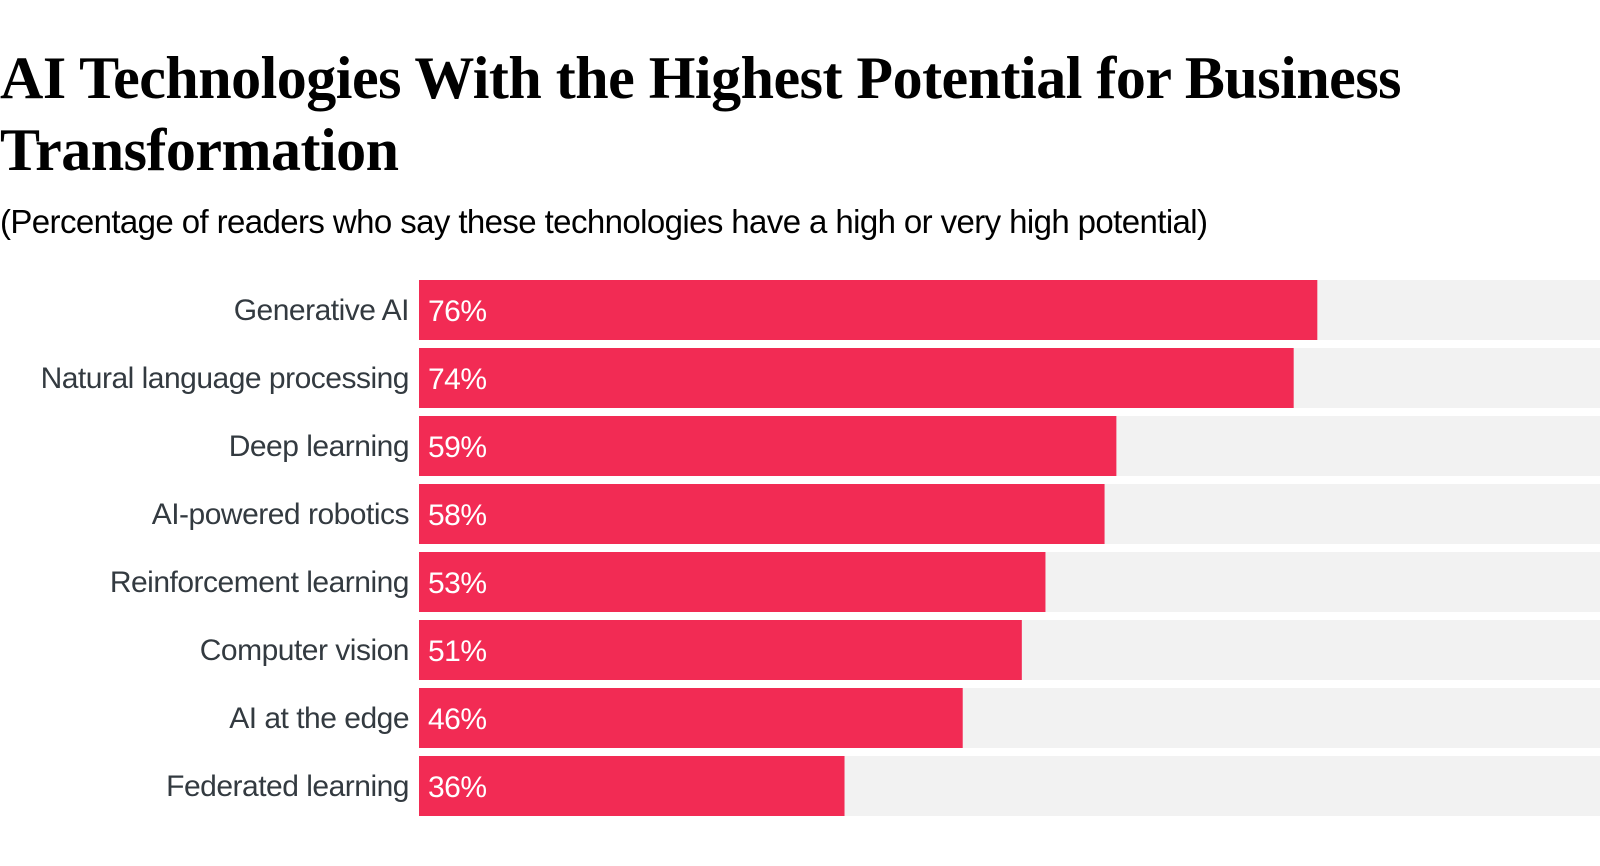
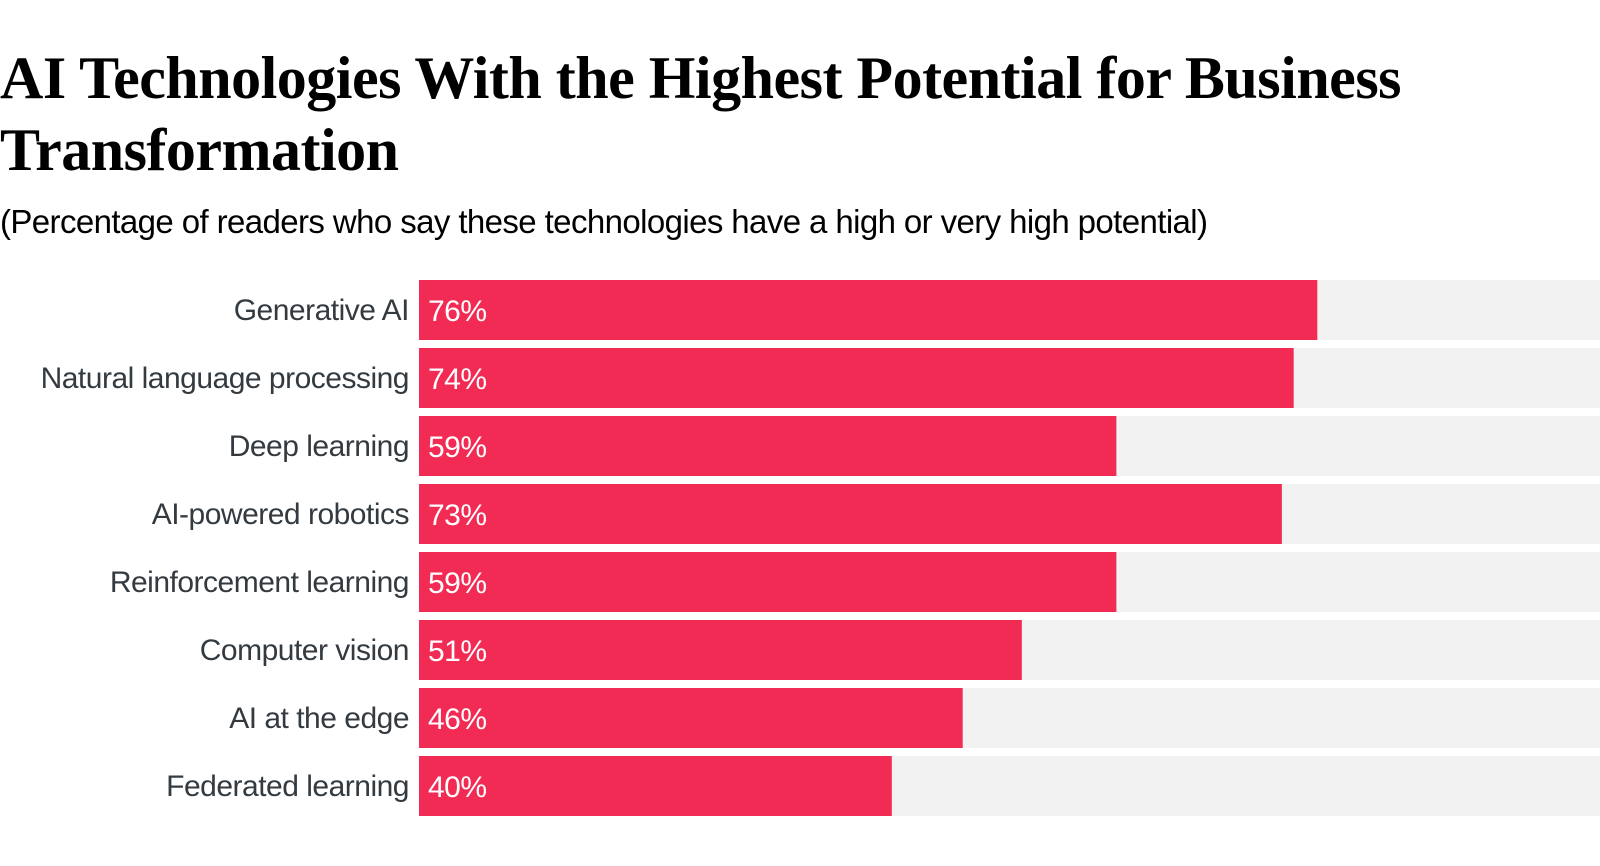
AI-powered robotics: 58% -> 73%
Reinforcement learning: 53% -> 59%
Federated learning: 36% -> 40%
